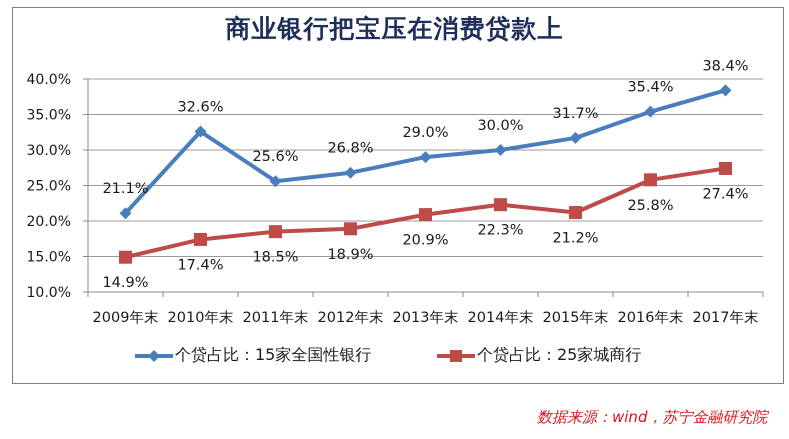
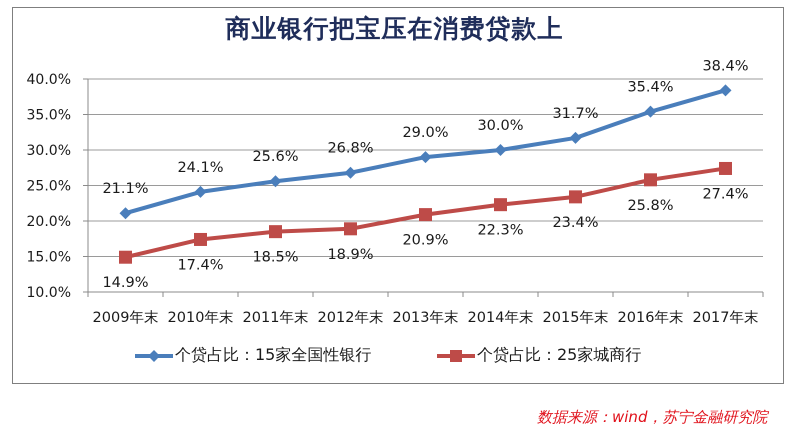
个贷占比：15家全国性银行/2010年末: 32.6% -> 24.1%
个贷占比：25家城商行/2015年末: 21.2% -> 23.4%
